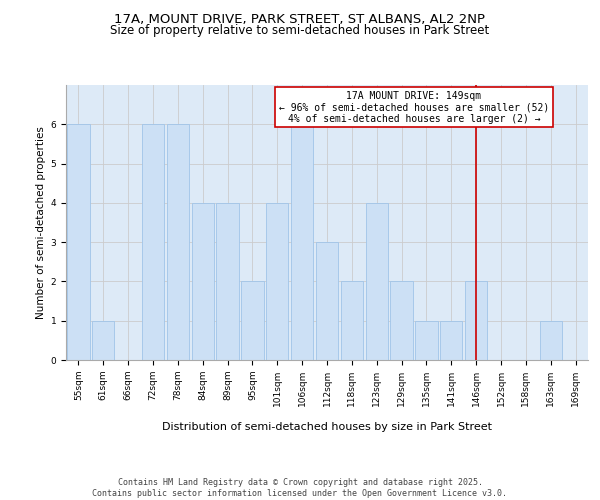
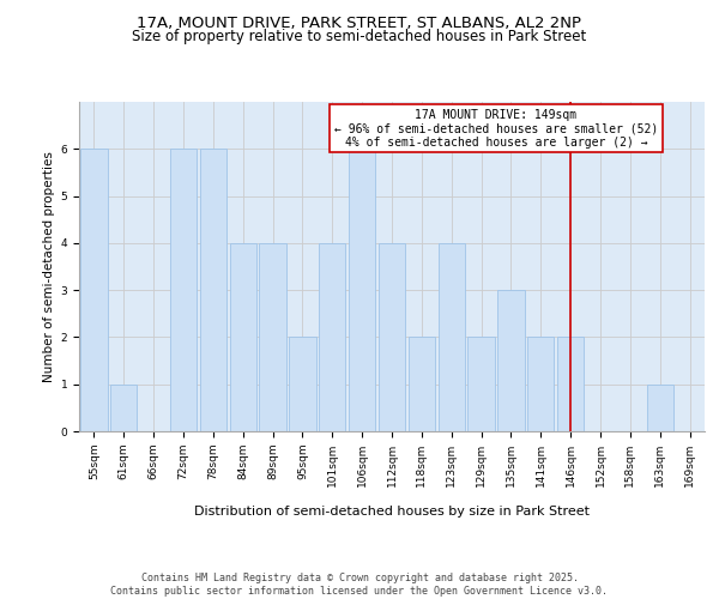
112sqm: 3 -> 4
135sqm: 1 -> 3
141sqm: 1 -> 2
